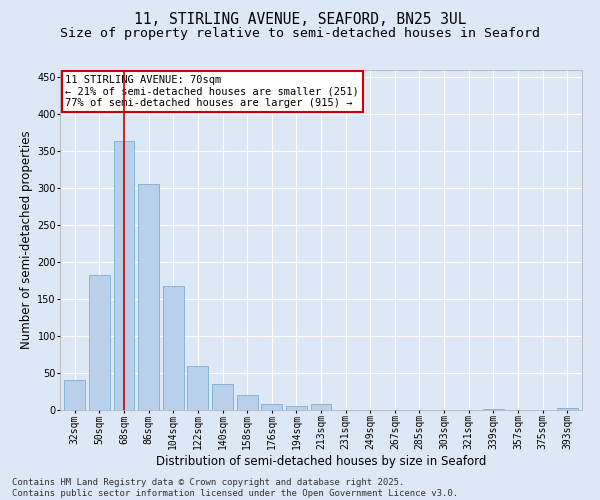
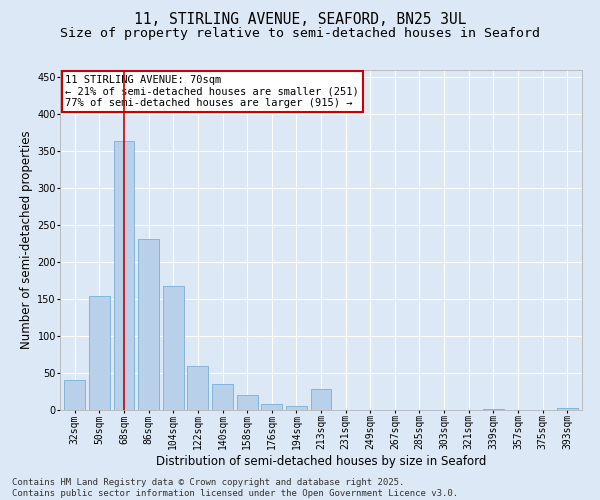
50sqm: 183 -> 154
86sqm: 306 -> 232
213sqm: 8 -> 28
